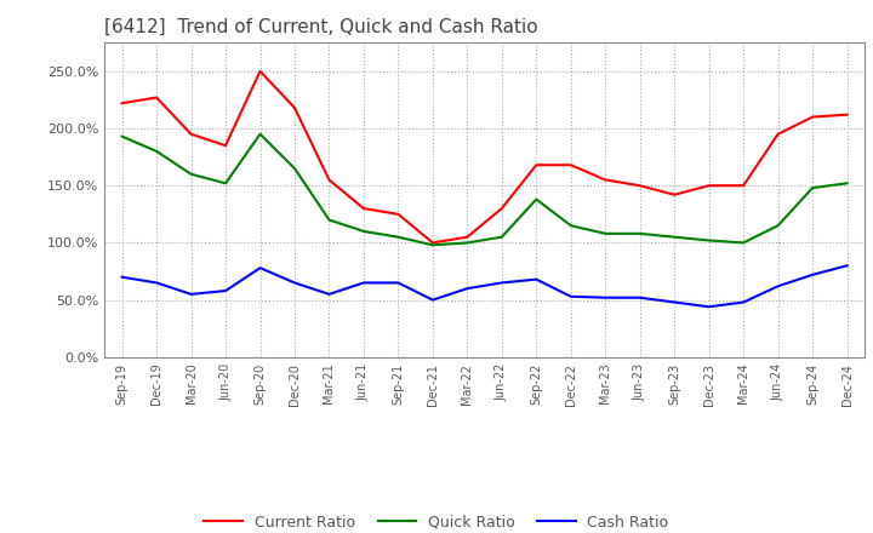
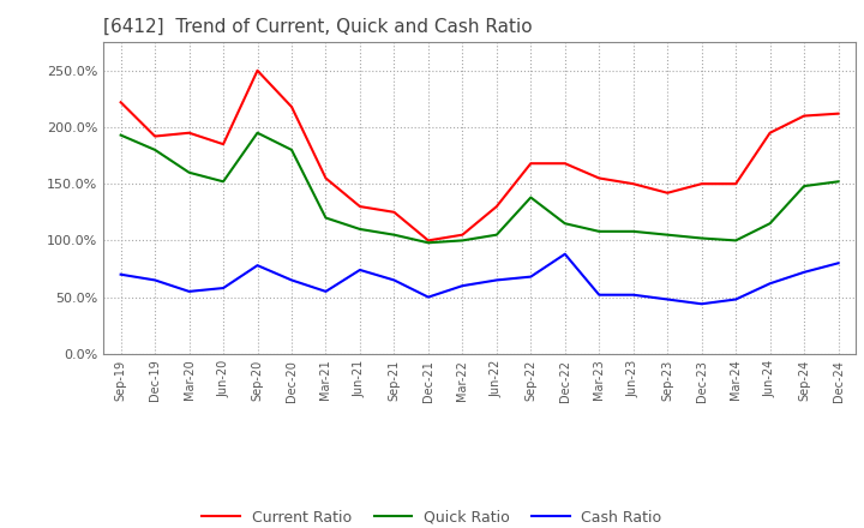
Current Ratio/Dec-19: 227% -> 192%
Quick Ratio/Dec-20: 165% -> 180%
Cash Ratio/Jun-21: 65% -> 74%
Cash Ratio/Dec-22: 53% -> 88%
